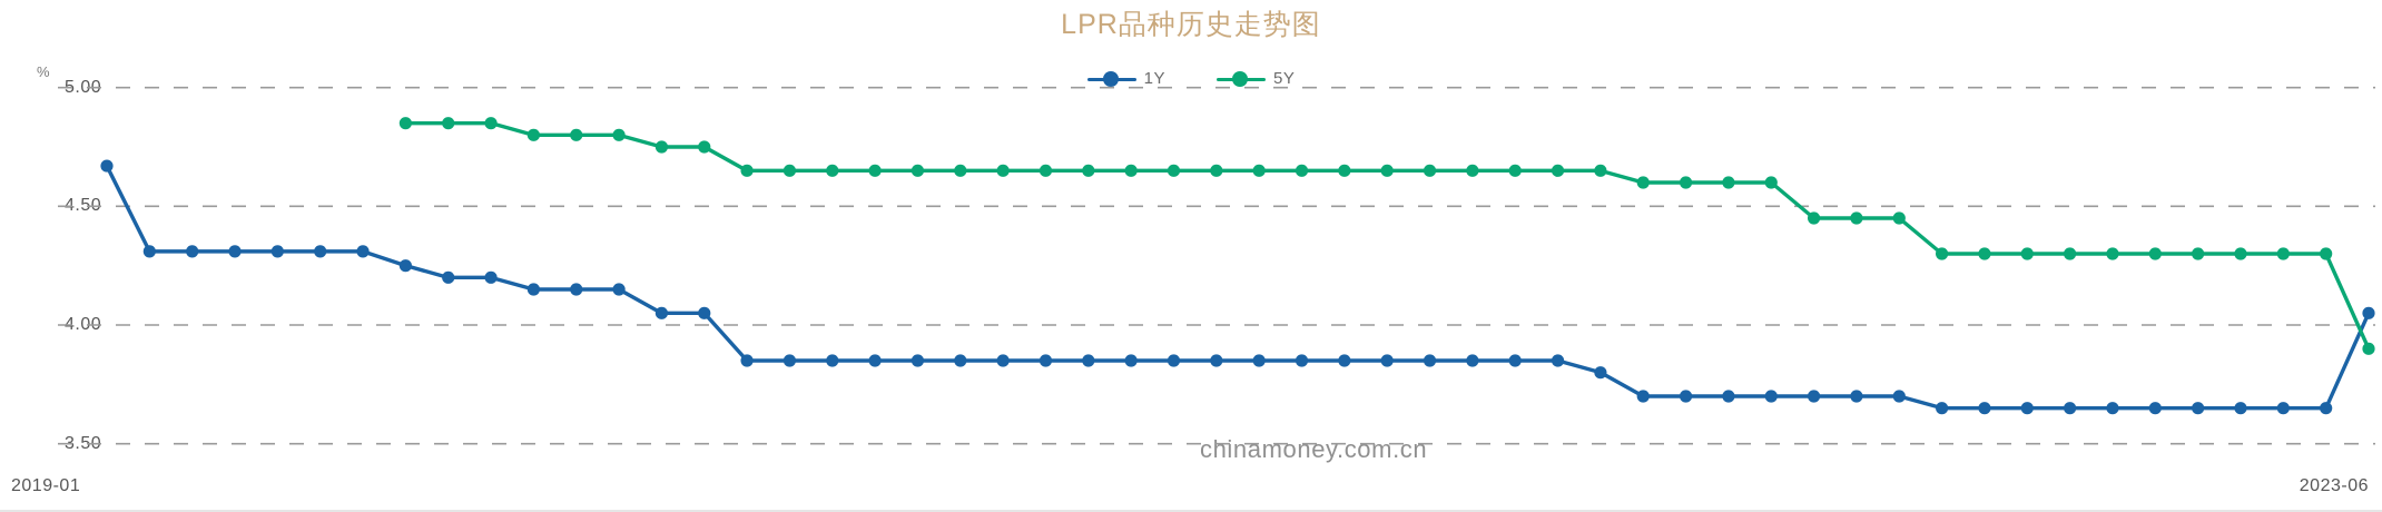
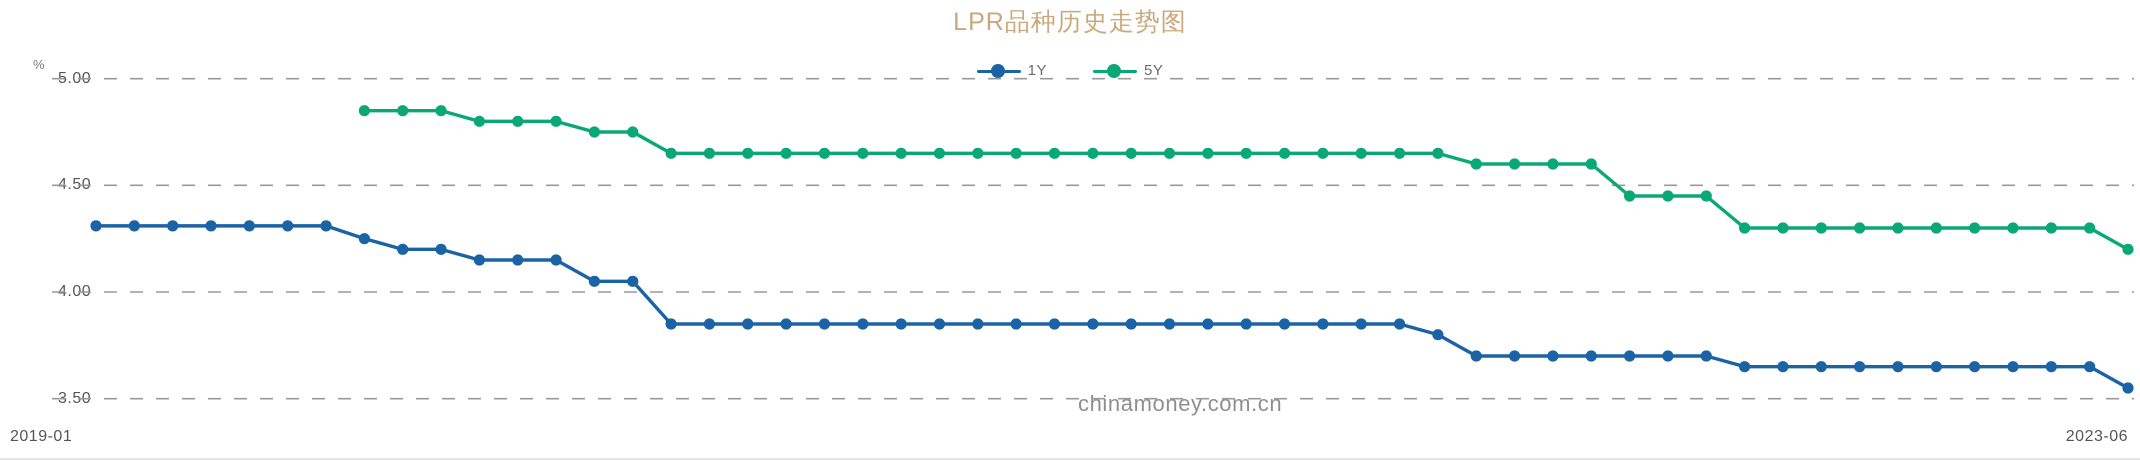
1Y/2019-01: 4.67 -> 4.31
1Y/2023-06: 4.05 -> 3.55
5Y/2023-06: 3.90 -> 4.20
